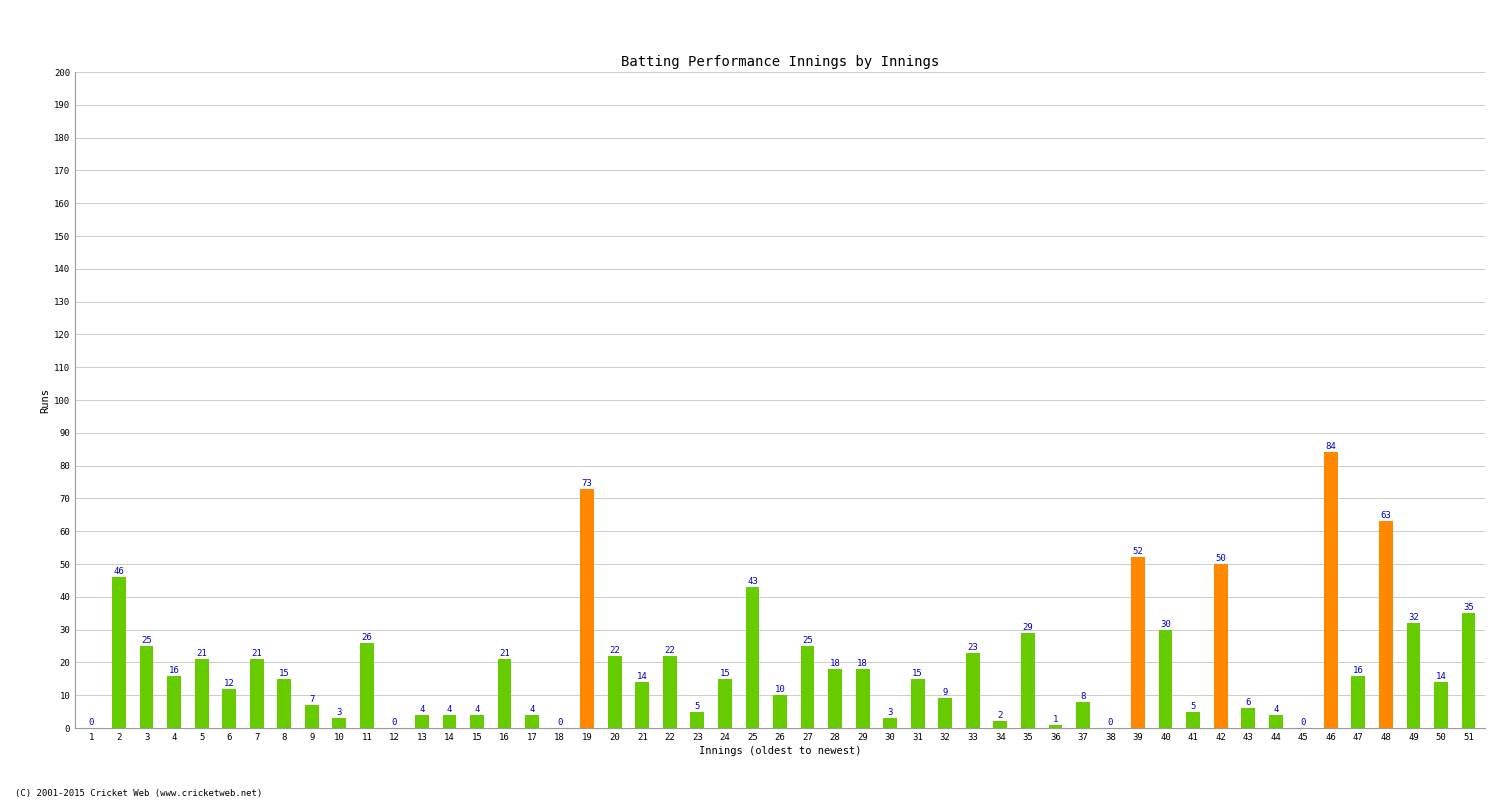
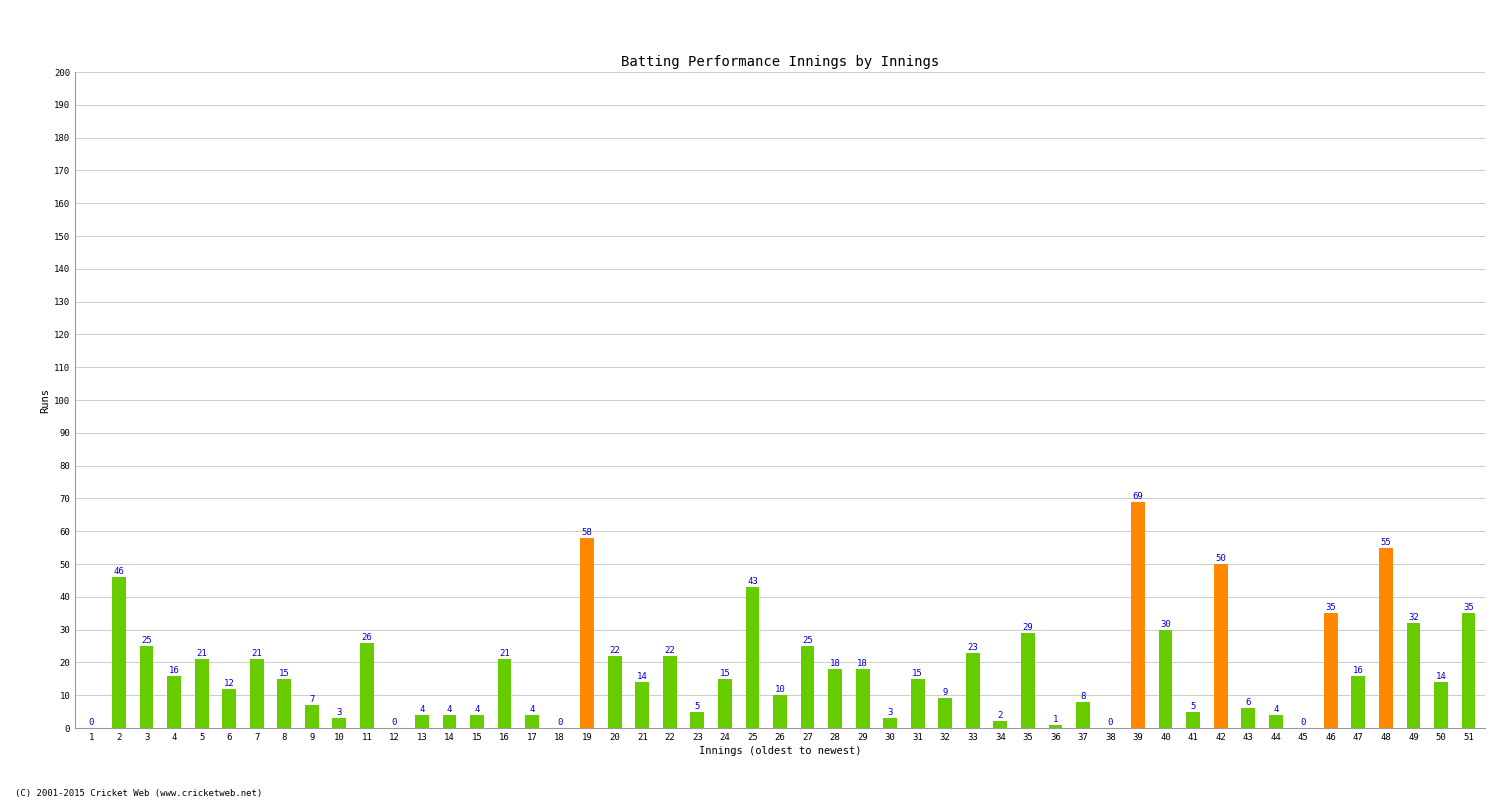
19: 73 -> 58
39: 52 -> 69
46: 84 -> 35
48: 63 -> 55
